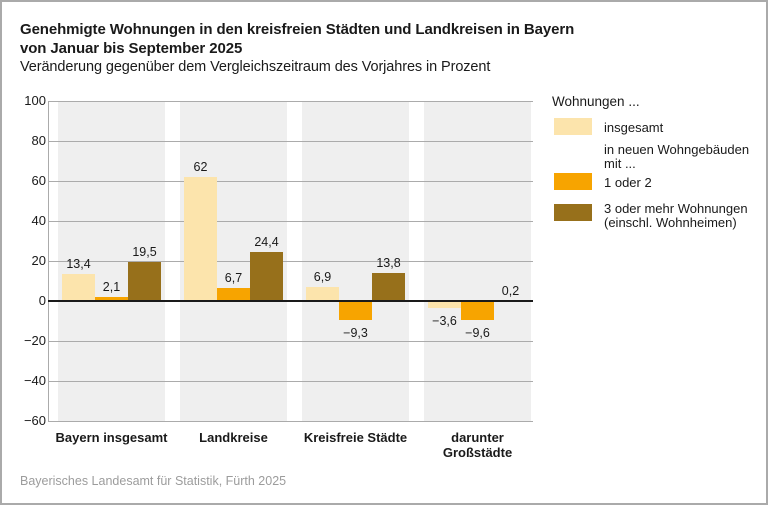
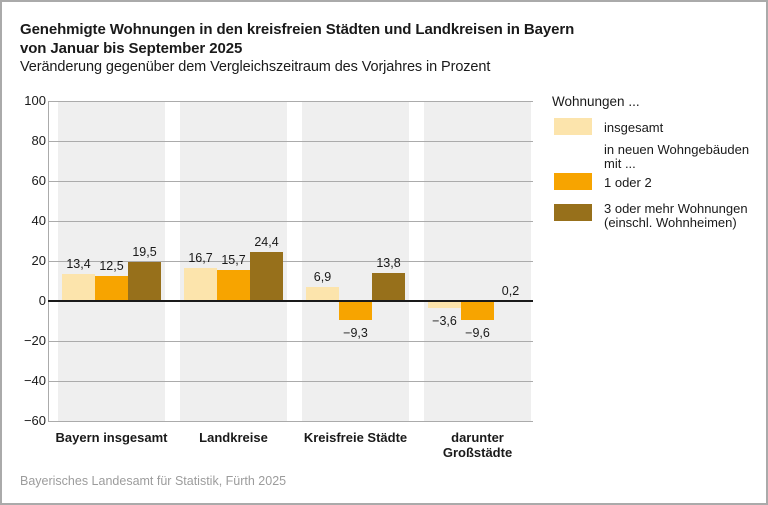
1 oder 2/Bayern insgesamt: 2,1 -> 12,5
insgesamt/Landkreise: 62 -> 16,7
1 oder 2/Landkreise: 6,7 -> 15,7
